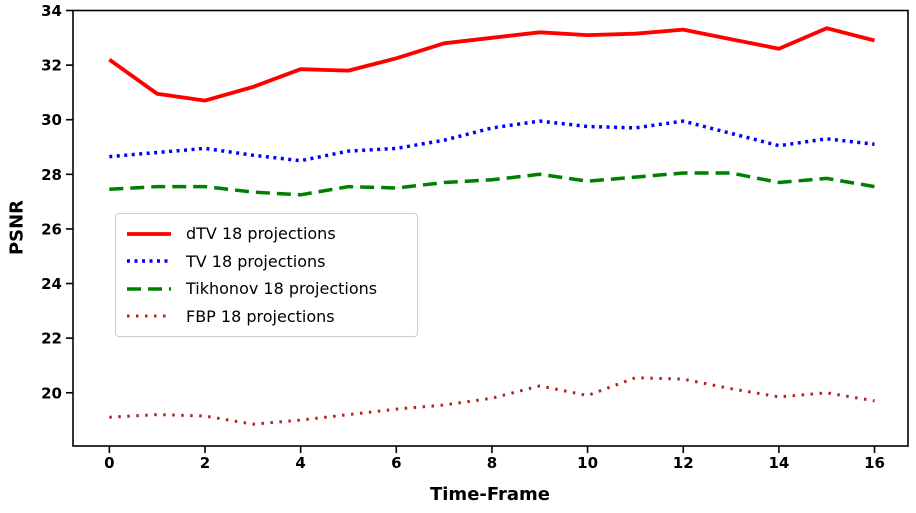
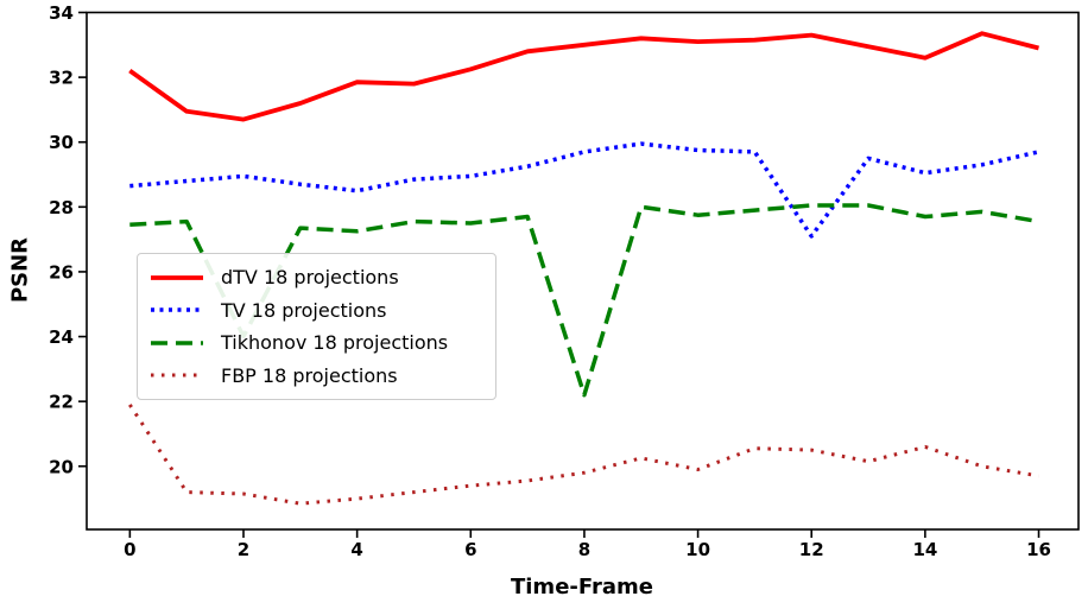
FBP 18 projections/0: 19.1 -> 21.9
Tikhonov 18 projections/2: 27.6 -> 24.0
Tikhonov 18 projections/8: 27.8 -> 22.2
TV 18 projections/12: 29.9 -> 27.1
FBP 18 projections/14: 19.9 -> 20.6
TV 18 projections/16: 29.1 -> 29.7
